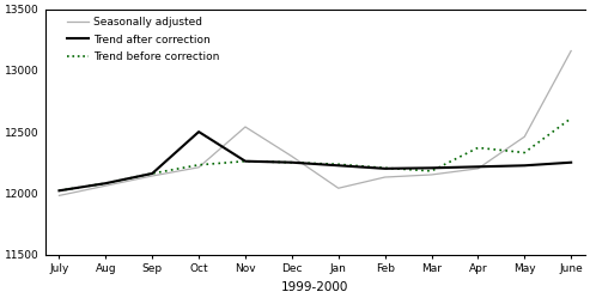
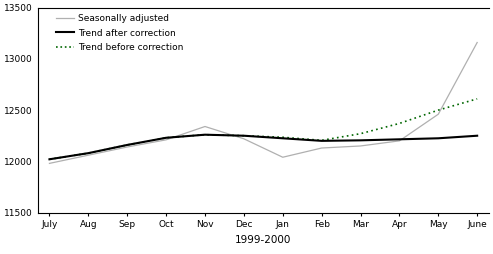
Trend after correction/Oct: 12500 -> 12230
Seasonally adjusted/Nov: 12540 -> 12340
Seasonally adjusted/Dec: 12300 -> 12220
Trend before correction/Mar: 12180 -> 12270
Trend before correction/May: 12330 -> 12500
